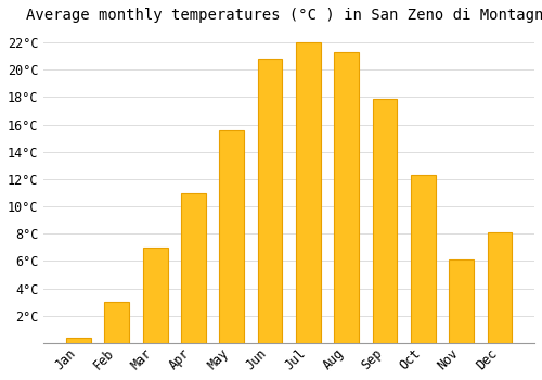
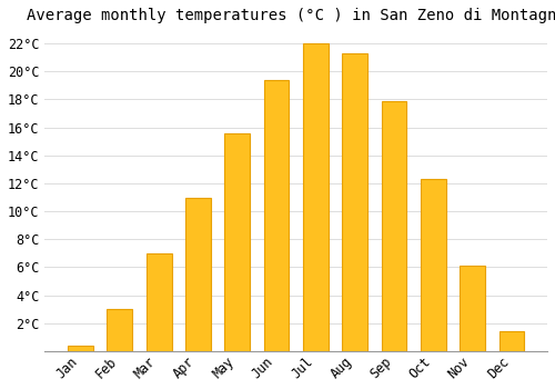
Jun: 20.8°C -> 19.4°C
Dec: 8.1°C -> 1.4°C
